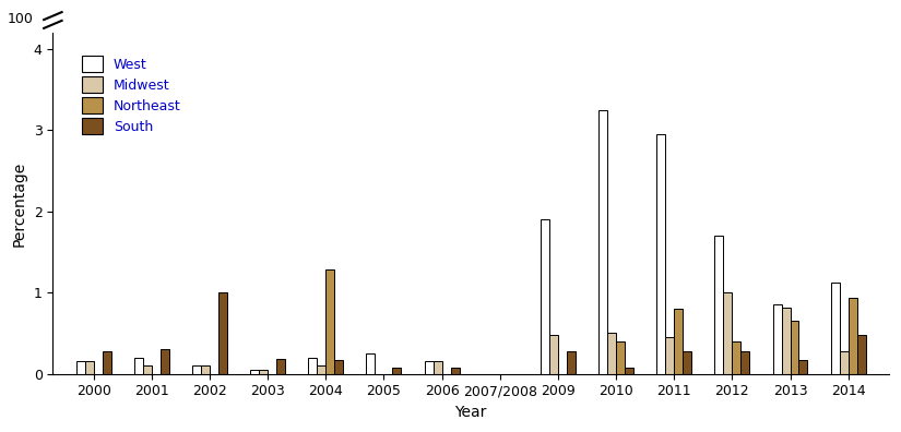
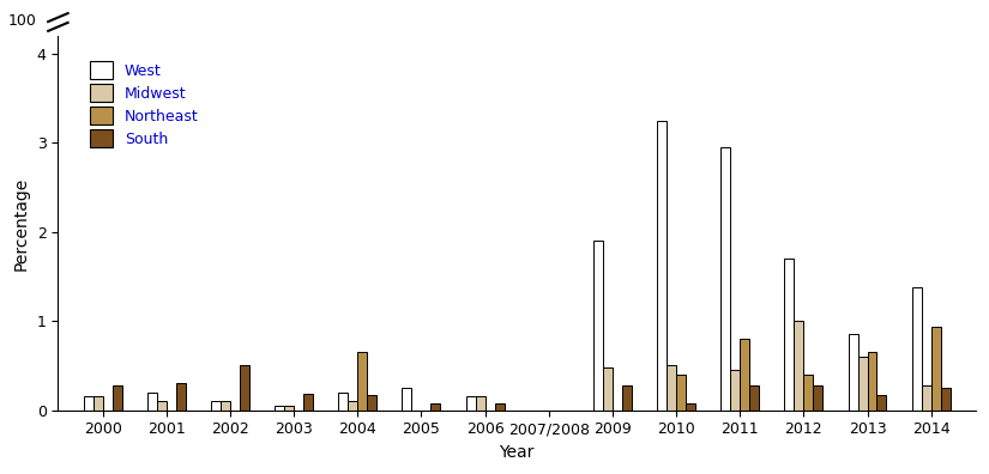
South/2002: 1.00 -> 0.50
Northeast/2004: 1.28 -> 0.65
Midwest/2013: 0.82 -> 0.60
West/2014: 1.12 -> 1.38
South/2014: 0.48 -> 0.25
